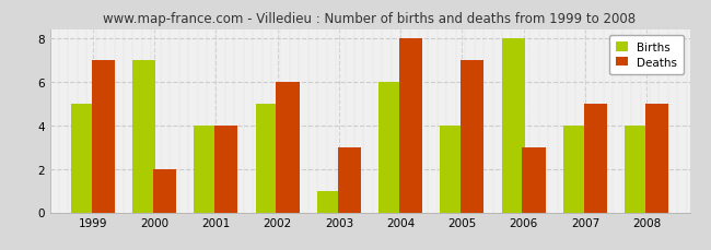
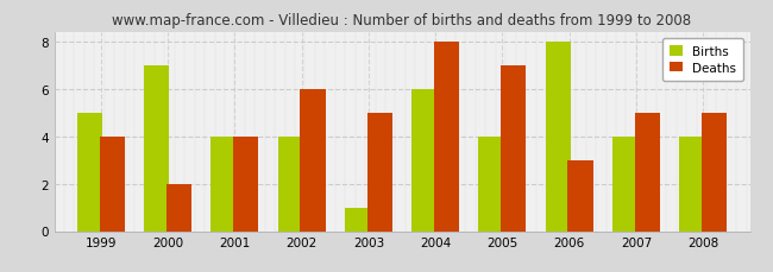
Deaths/1999: 7 -> 4
Births/2002: 5 -> 4
Deaths/2003: 3 -> 5
